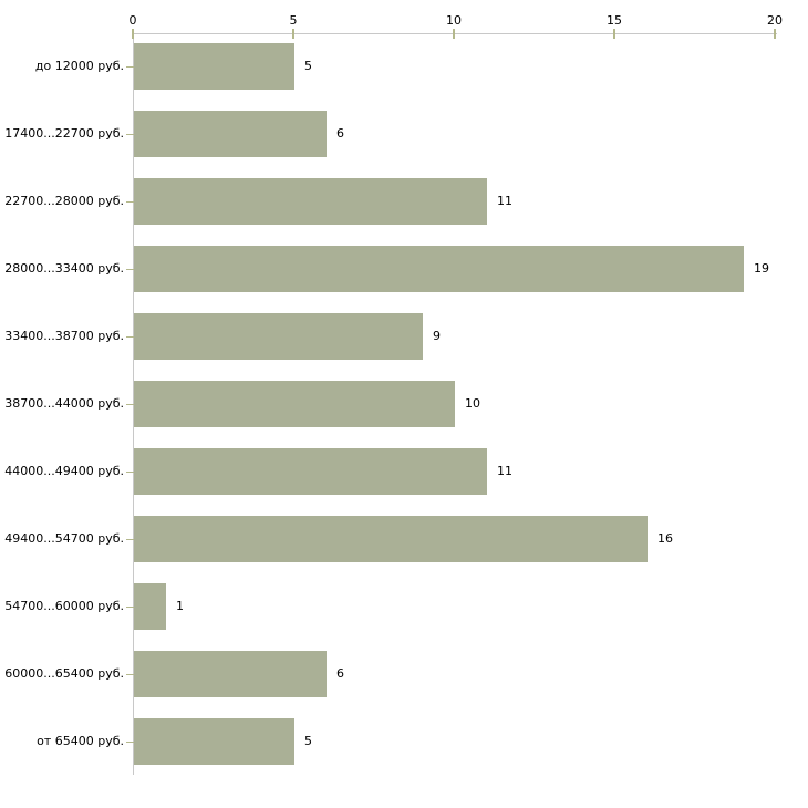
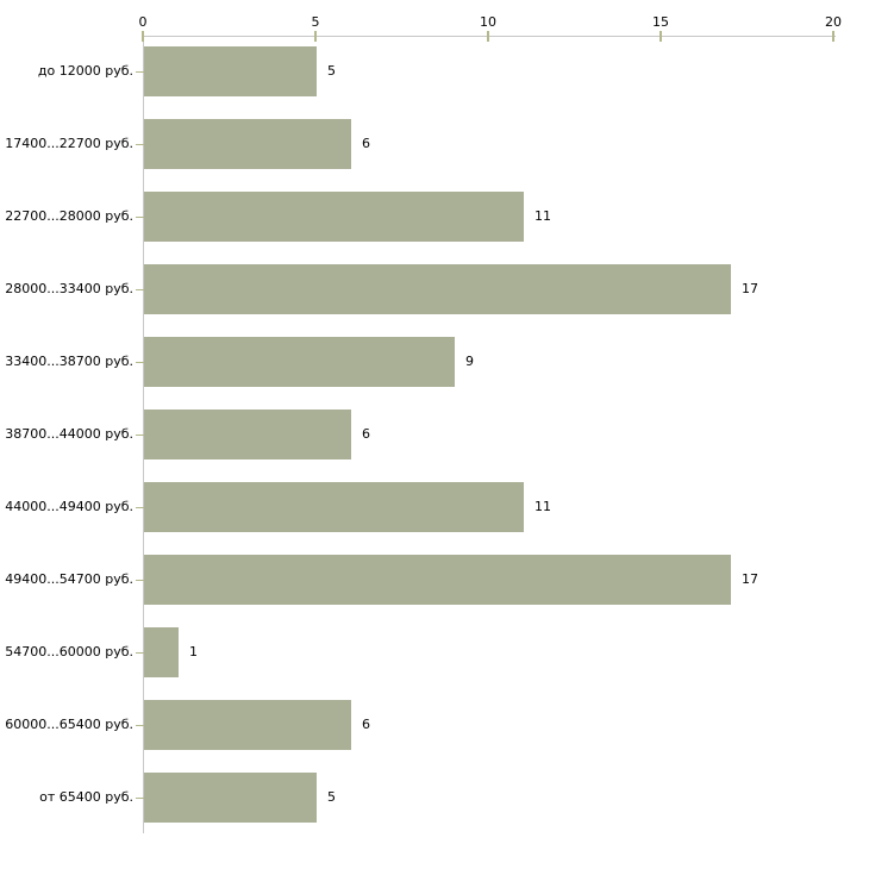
28000...33400 руб.: 19 -> 17
38700...44000 руб.: 10 -> 6
49400...54700 руб.: 16 -> 17
